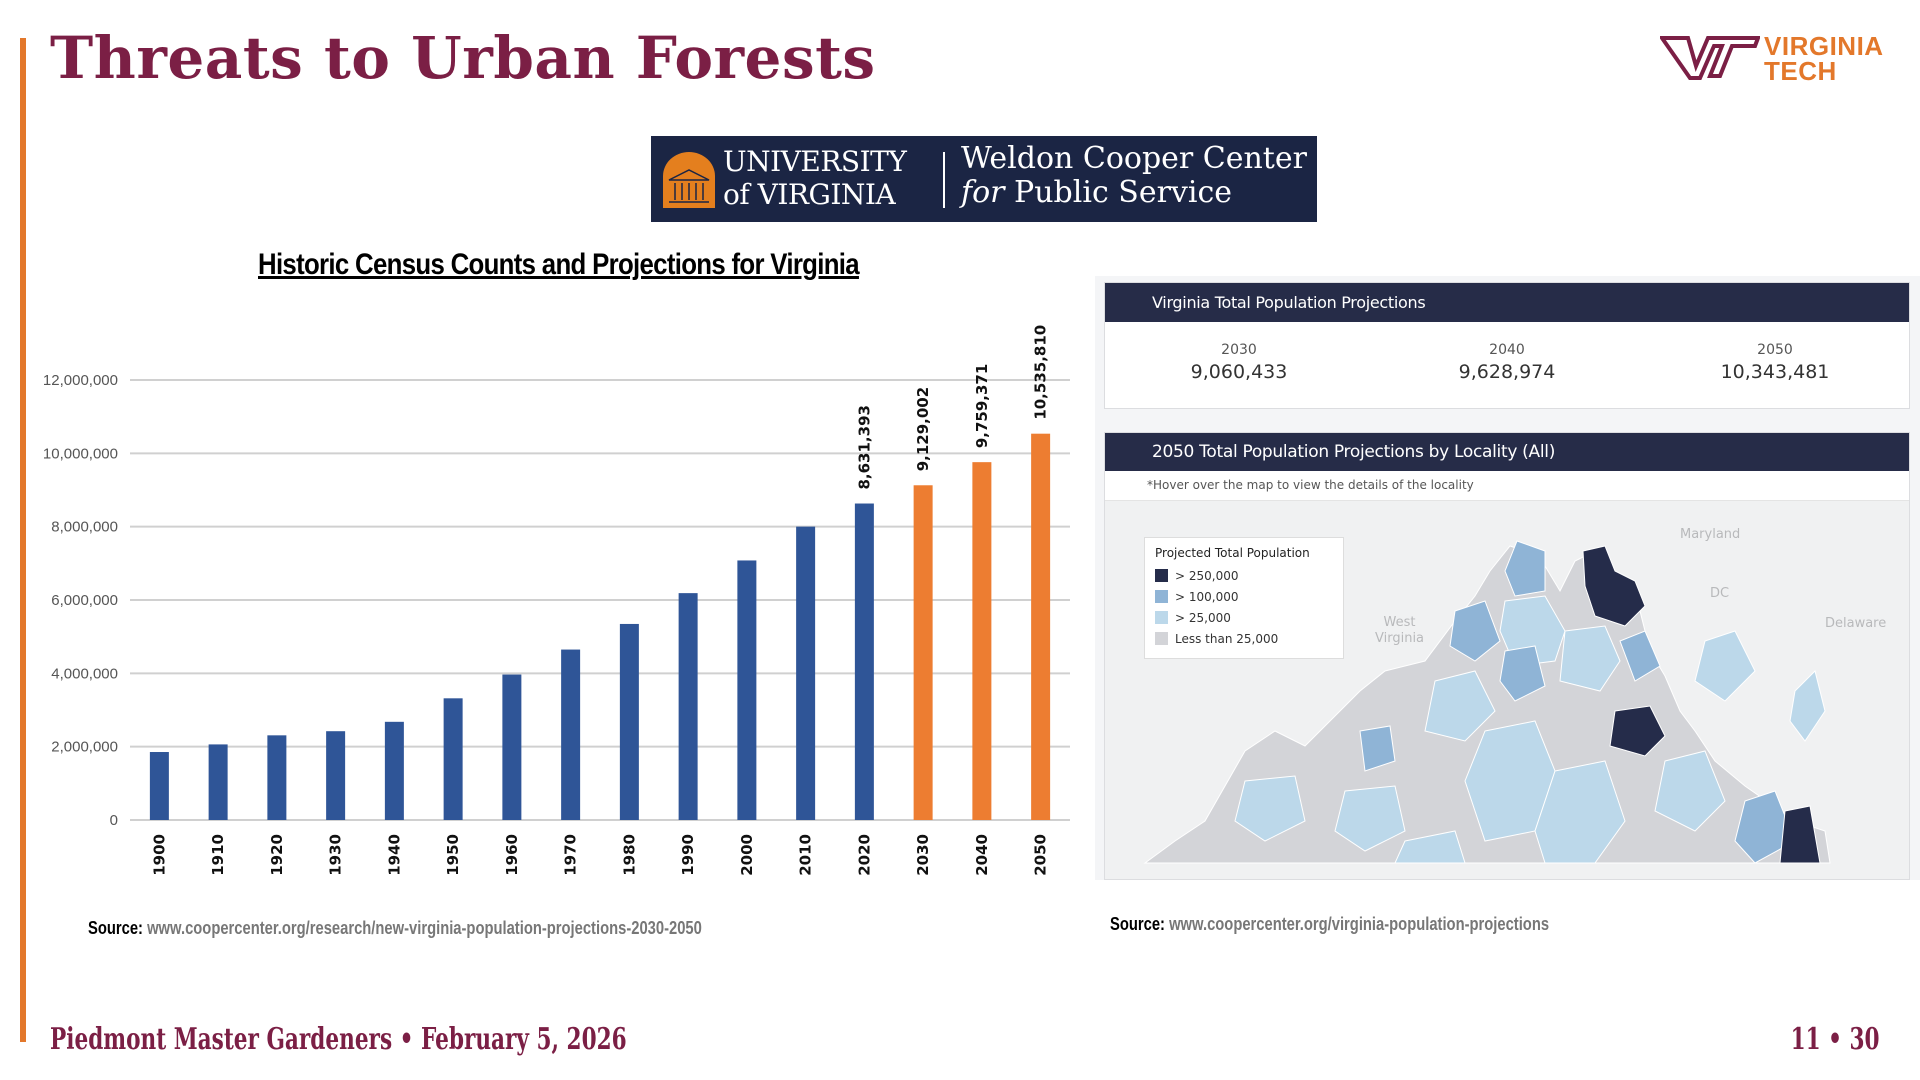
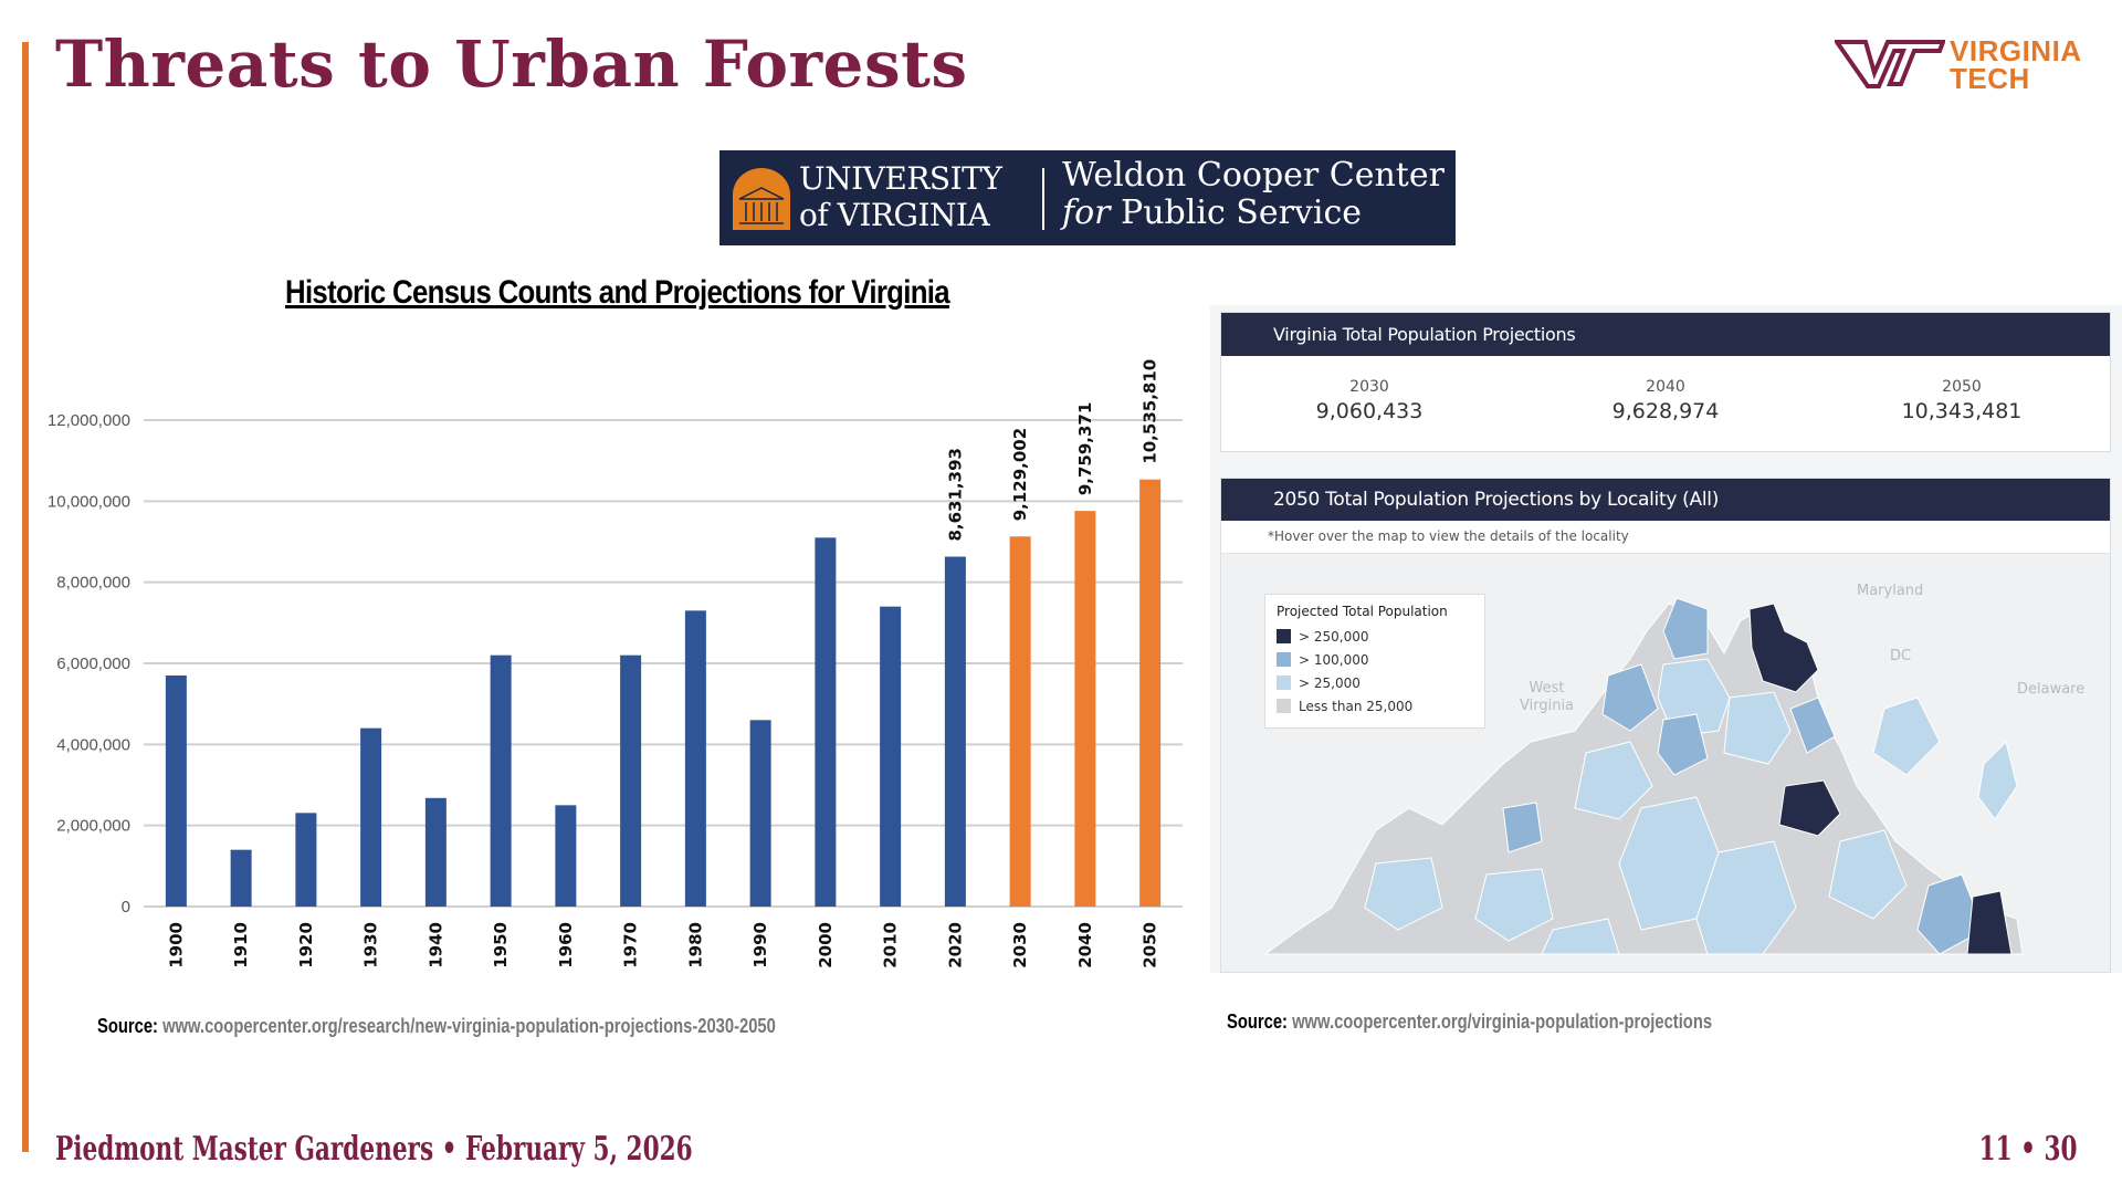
1900: 1900000 -> 5700000
1910: 2100000 -> 1400000
1930: 2400000 -> 4400000
1950: 3300000 -> 6200000
1960: 4000000 -> 2500000
1970: 4600000 -> 6200000
1980: 5300000 -> 7300000
1990: 6200000 -> 4600000
2000: 7100000 -> 9100000
2010: 8000000 -> 7400000
